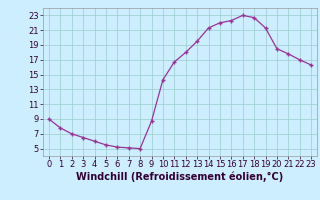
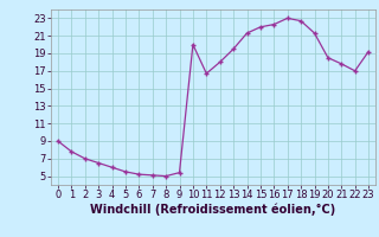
9: 8.7 -> 5.4
10: 14.3 -> 20.0
23: 16.3 -> 19.2
